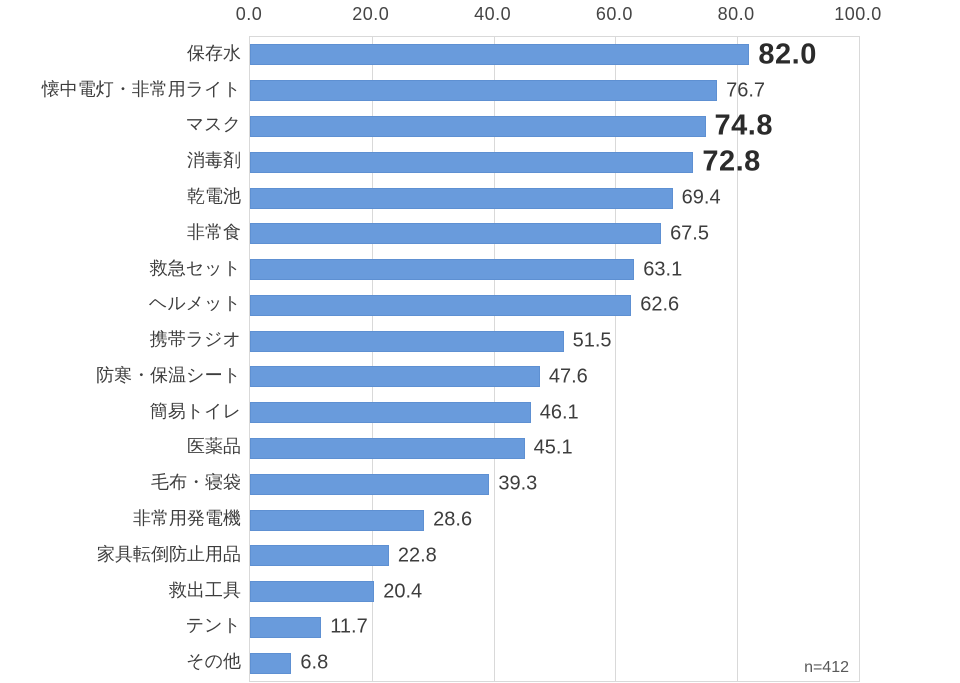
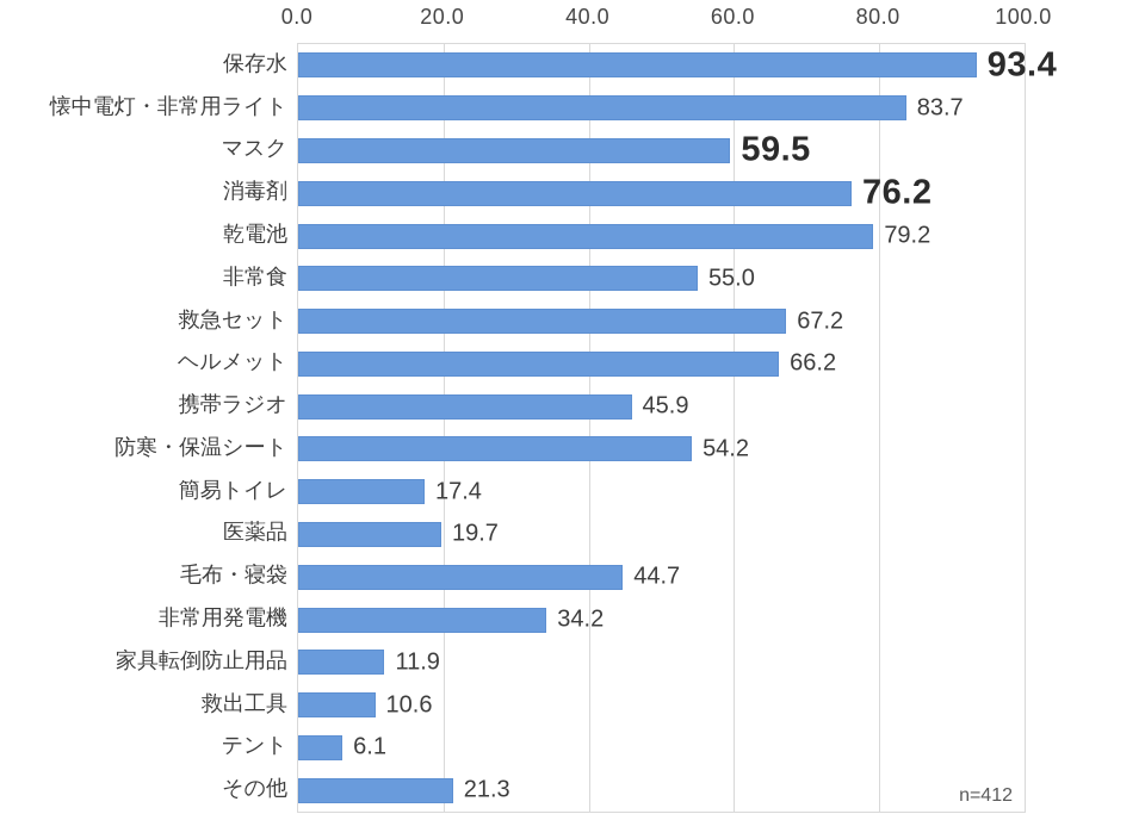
保存水: 82.0 -> 93.4
懐中電灯・非常用ライト: 76.7 -> 83.7
マスク: 74.8 -> 59.5
消毒剤: 72.8 -> 76.2
乾電池: 69.4 -> 79.2
非常食: 67.5 -> 55.0
救急セット: 63.1 -> 67.2
ヘルメット: 62.6 -> 66.2
携帯ラジオ: 51.5 -> 45.9
防寒・保温シート: 47.6 -> 54.2
簡易トイレ: 46.1 -> 17.4
医薬品: 45.1 -> 19.7
毛布・寝袋: 39.3 -> 44.7
非常用発電機: 28.6 -> 34.2
家具転倒防止用品: 22.8 -> 11.9
救出工具: 20.4 -> 10.6
テント: 11.7 -> 6.1
その他: 6.8 -> 21.3
